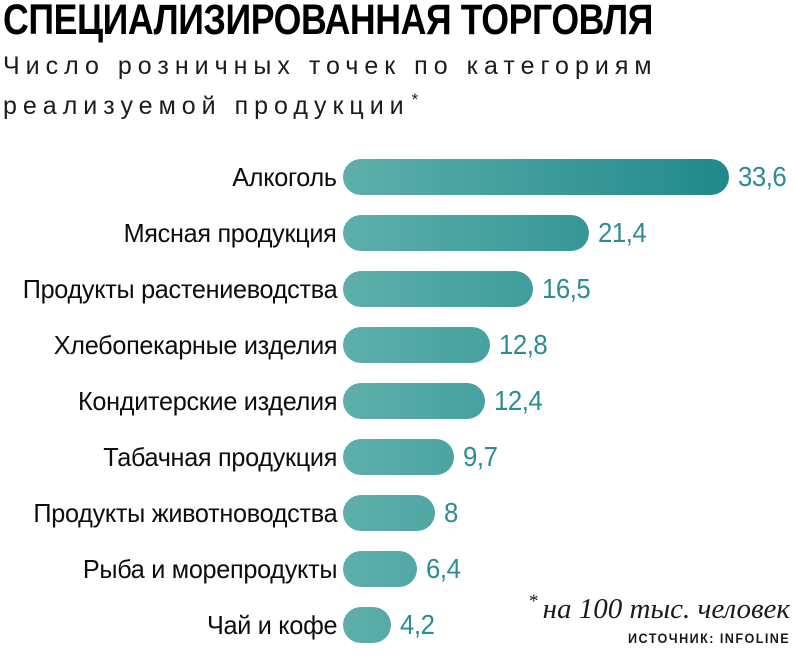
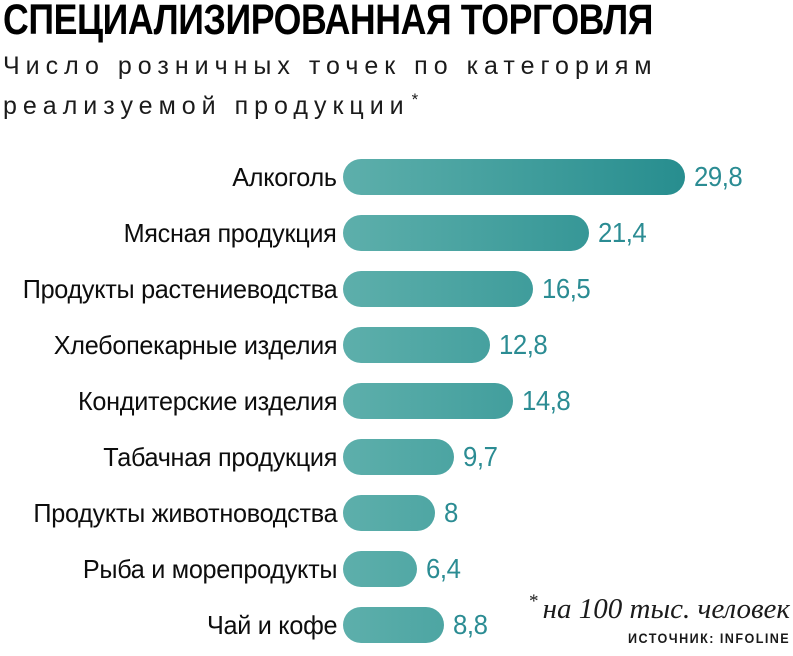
Алкоголь: 33,6 -> 29,8
Кондитерские изделия: 12,4 -> 14,8
Чай и кофе: 4,2 -> 8,8
